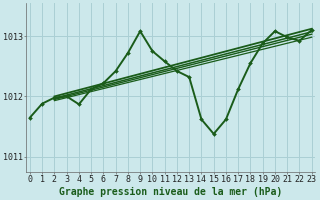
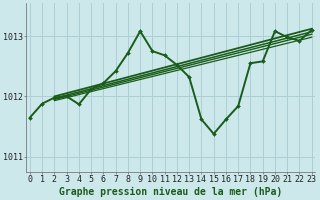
11: 1012.58 -> 1012.68
12: 1012.42 -> 1012.52
17: 1012.12 -> 1011.84
19: 1012.88 -> 1012.58
